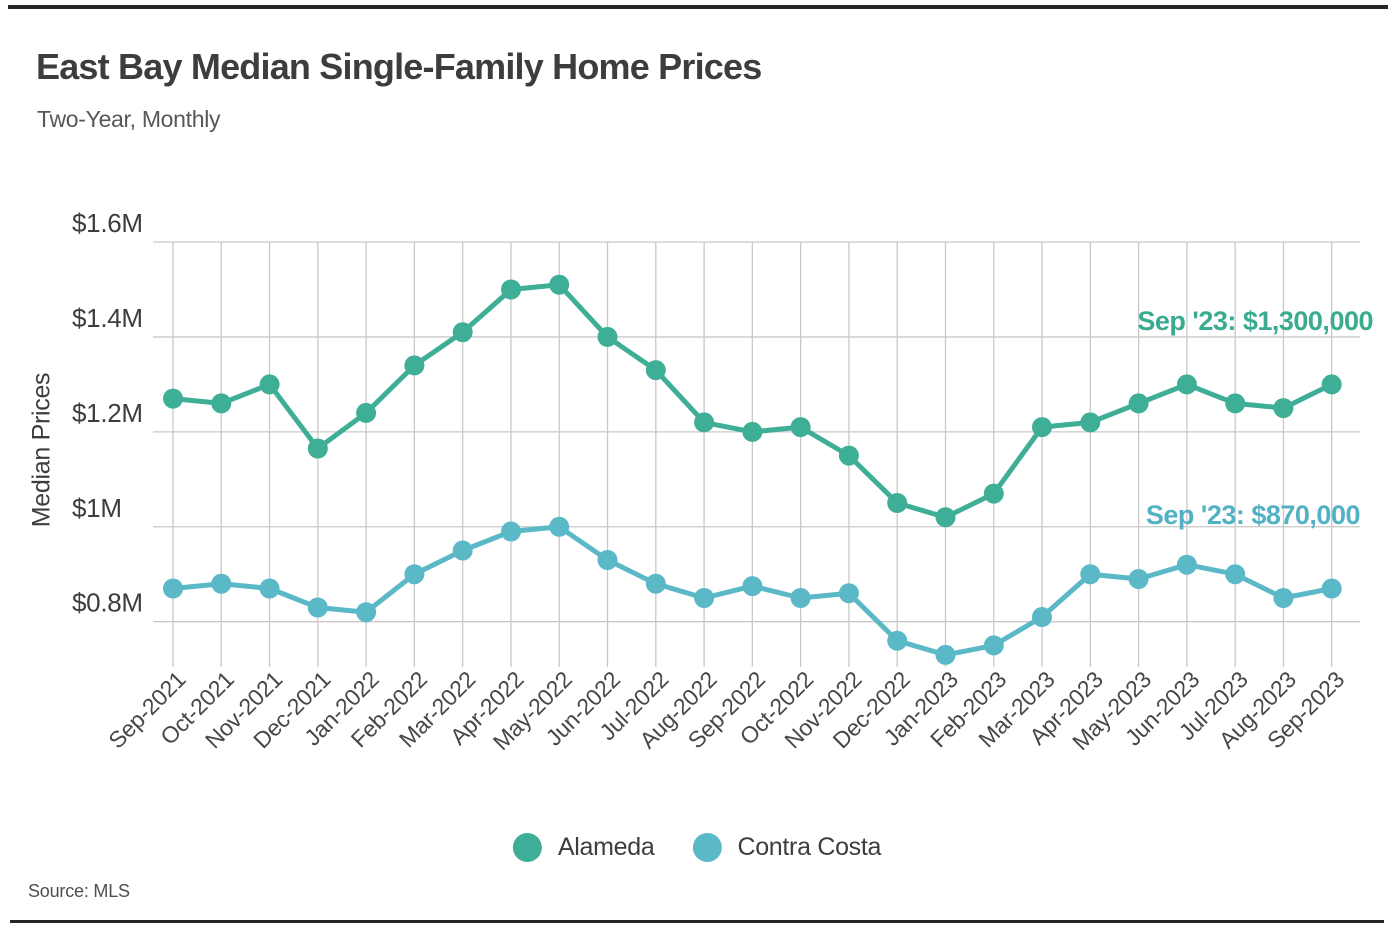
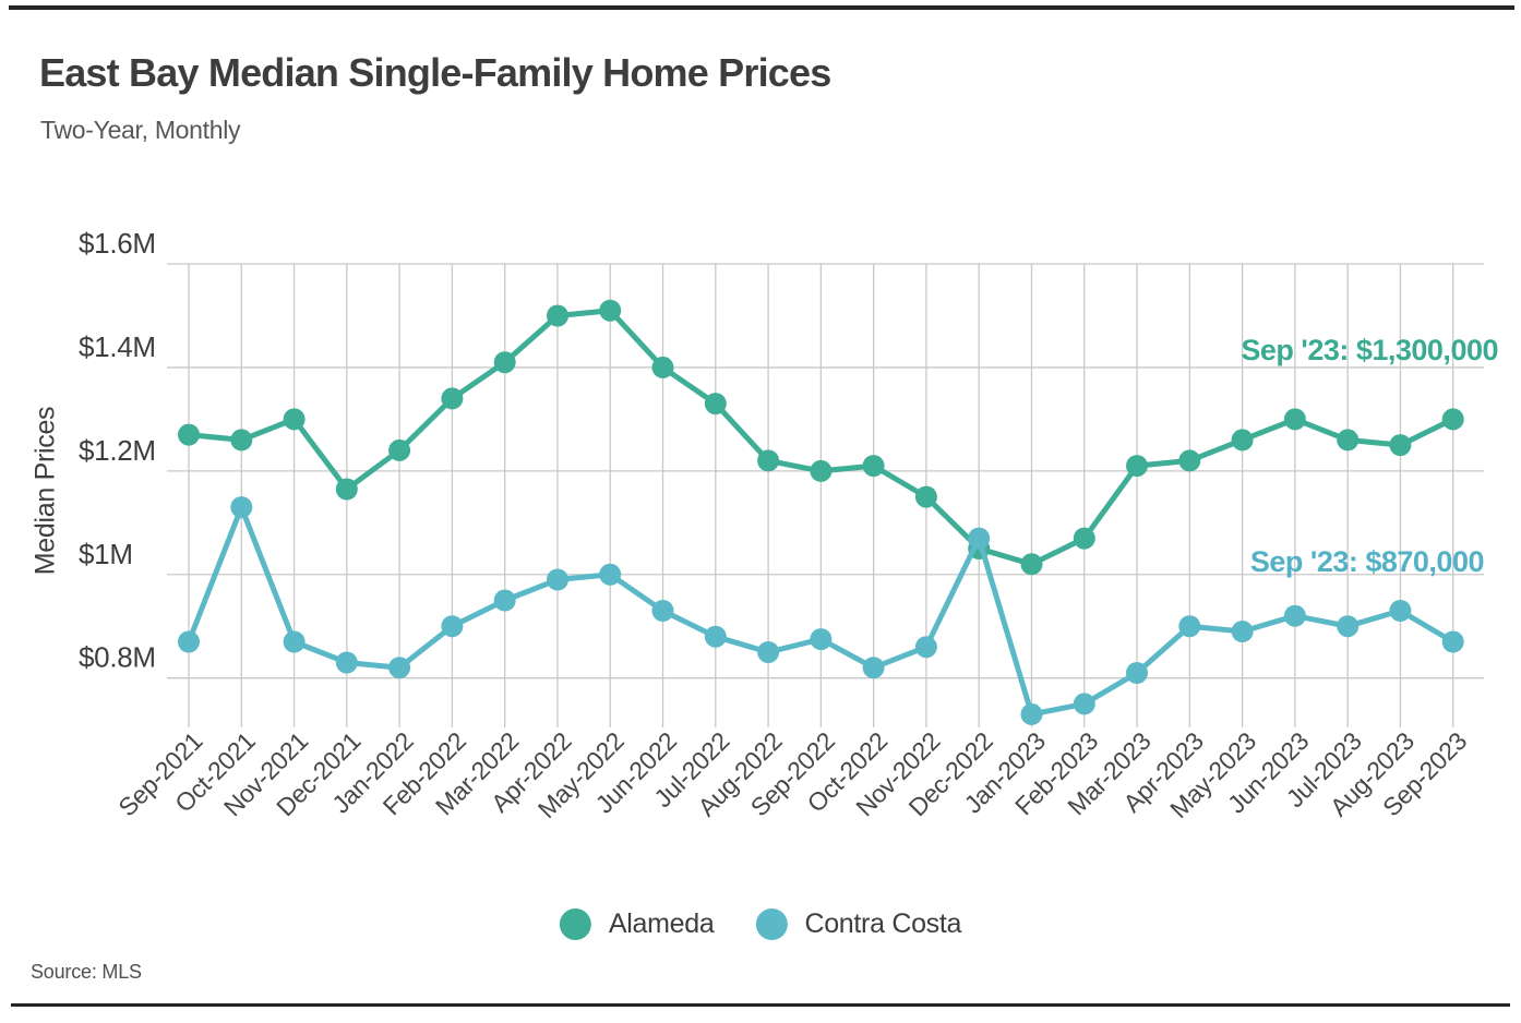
Contra Costa/Oct-2021: $0.88M -> $1.13M
Contra Costa/Oct-2022: $0.85M -> $0.82M
Contra Costa/Dec-2022: $0.76M -> $1.07M
Contra Costa/Aug-2023: $0.85M -> $0.93M
